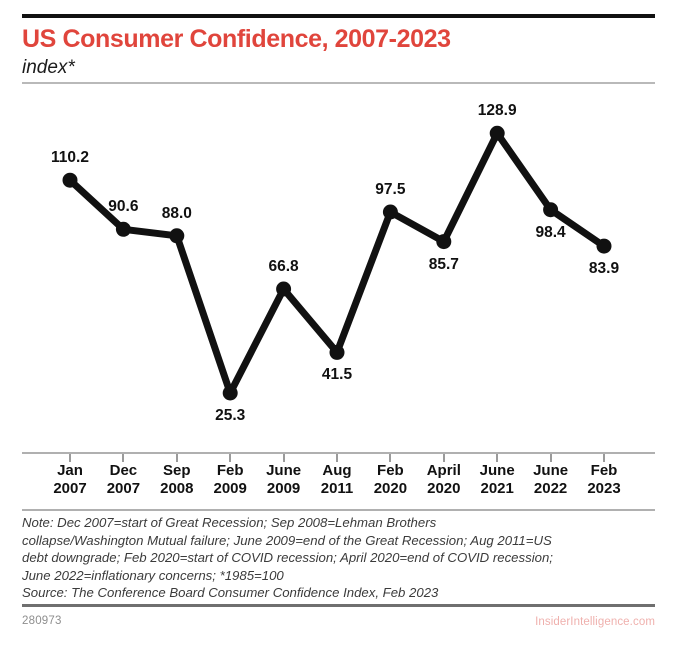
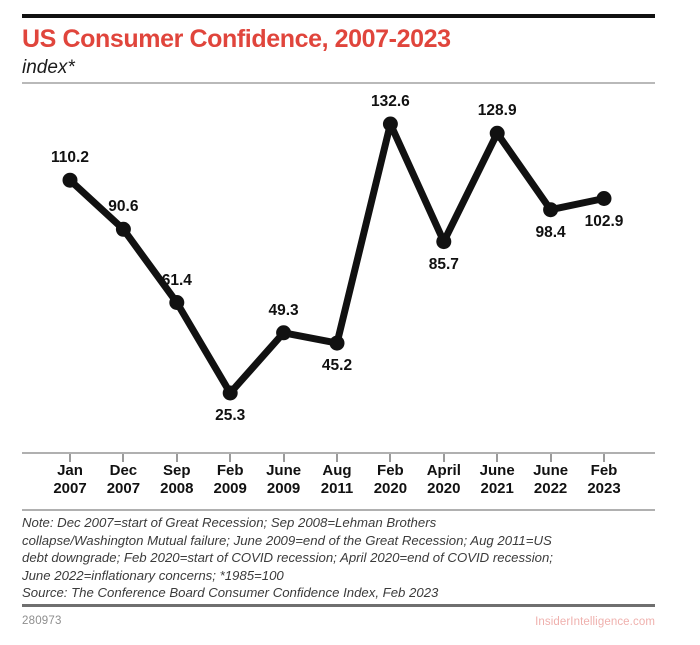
Sep 2008: 88.0 -> 61.4
June 2009: 66.8 -> 49.3
Aug 2011: 41.5 -> 45.2
Feb 2020: 97.5 -> 132.6
Feb 2023: 83.9 -> 102.9
